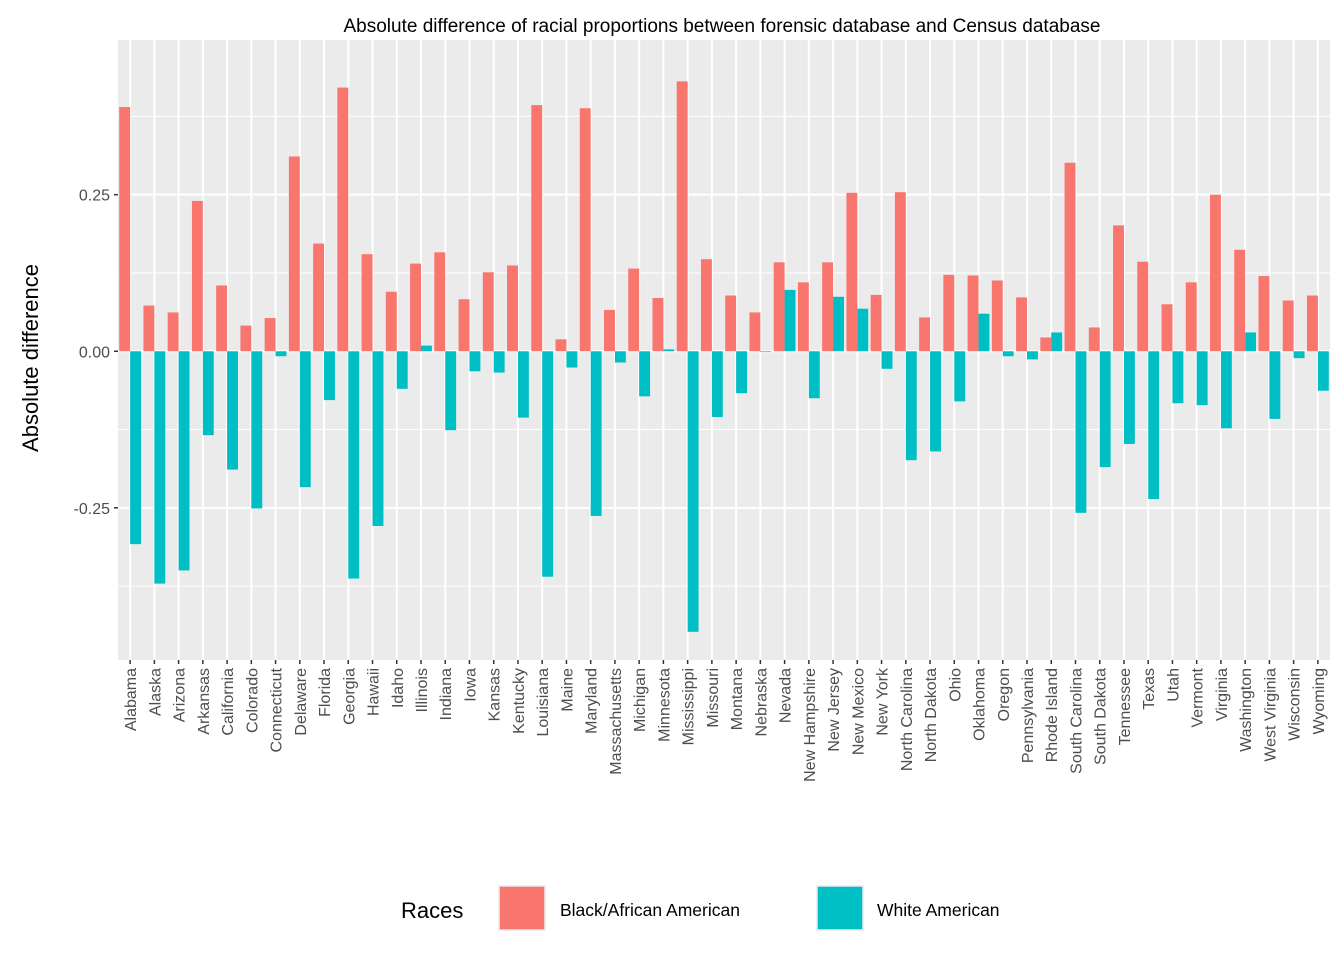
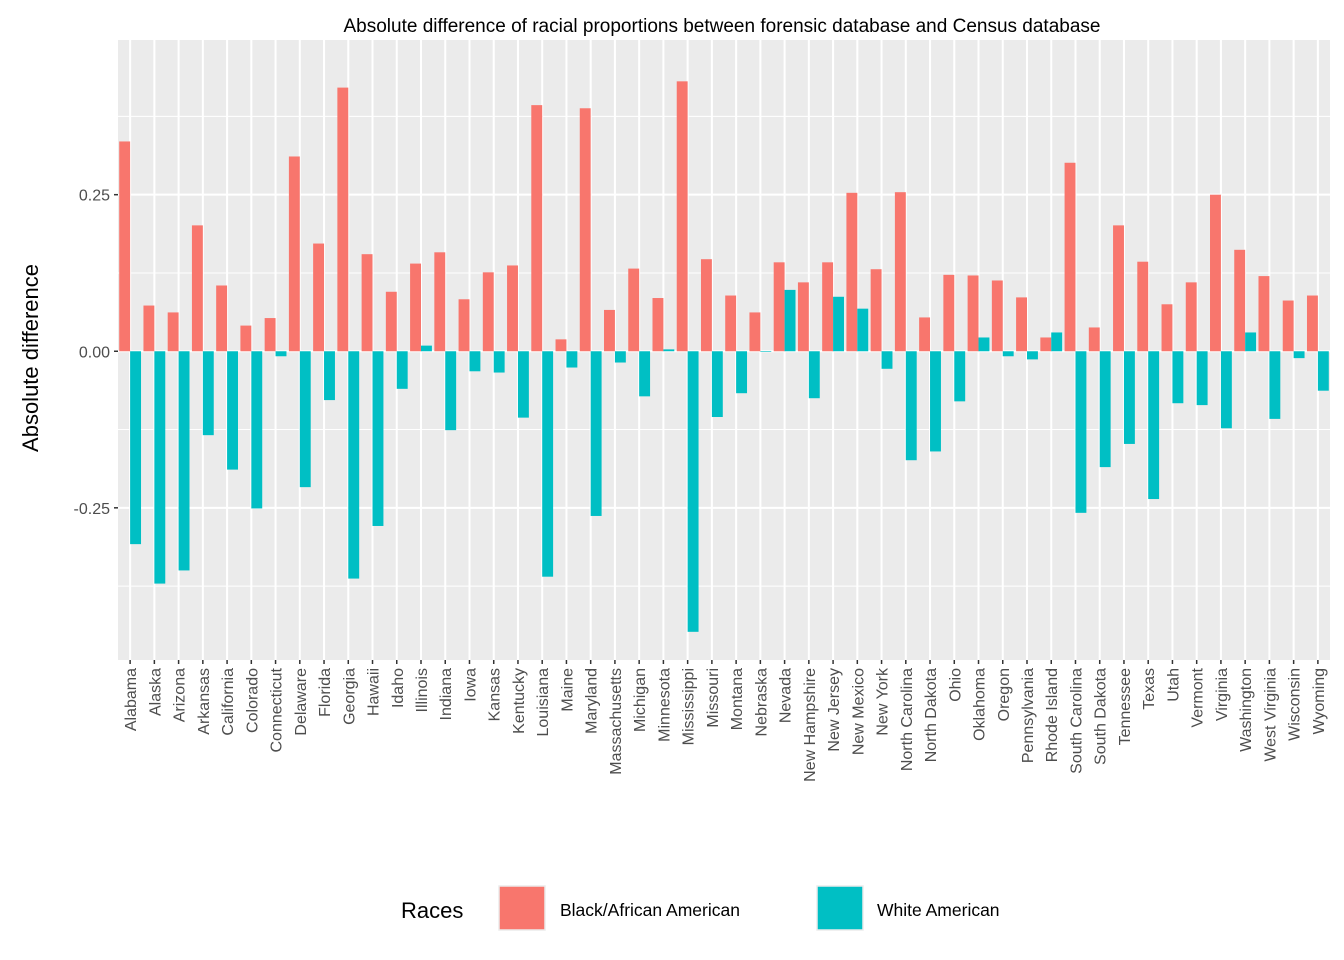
Black/African American/Alabama: 0.39 -> 0.34
Black/African American/Arkansas: 0.24 -> 0.20
Black/African American/New York: 0.09 -> 0.13
White American/Oklahoma: 0.06 -> 0.02
